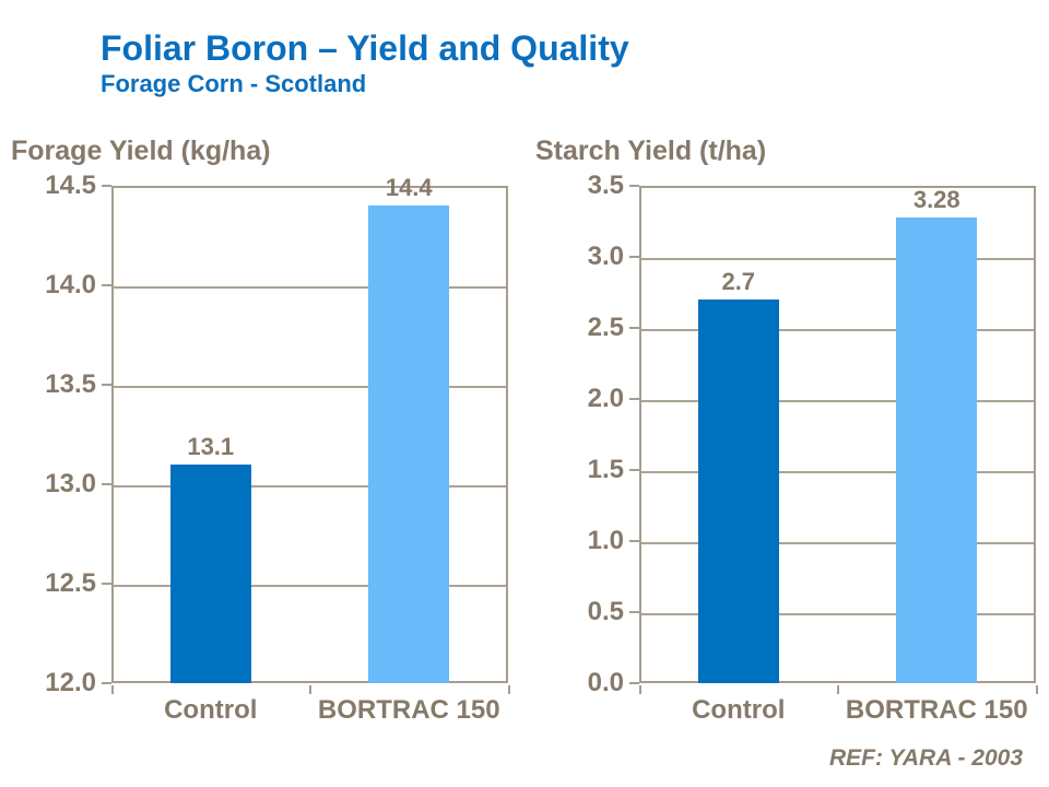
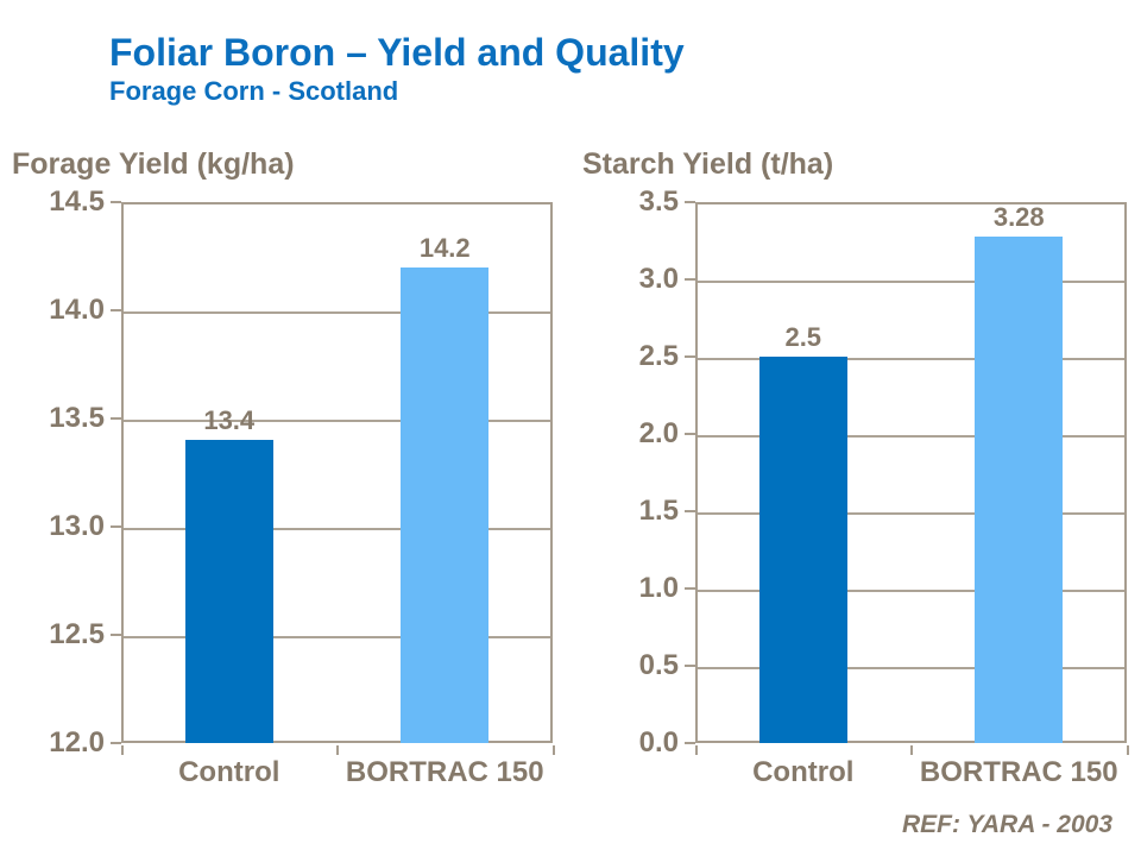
Forage Yield (kg/ha)/Control: 13.1 -> 13.4
Forage Yield (kg/ha)/BORTRAC 150: 14.4 -> 14.2
Starch Yield (t/ha)/Control: 2.7 -> 2.5
